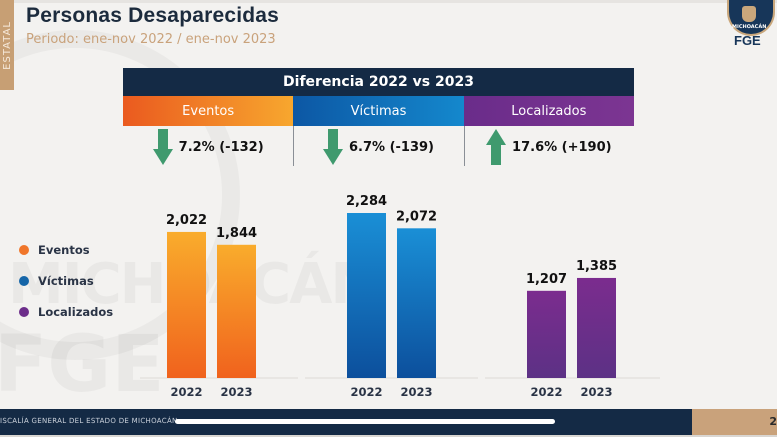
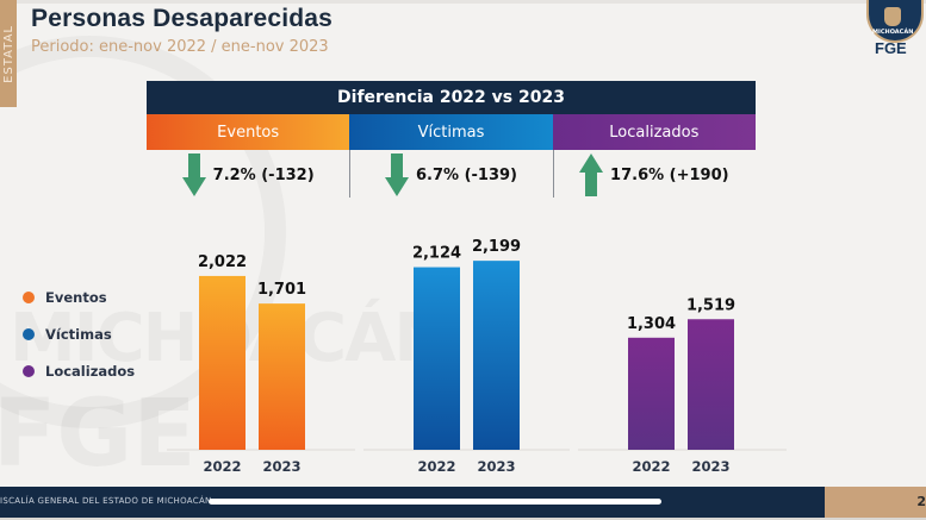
Víctimas/2022: 2,284 -> 2,124
Localizados/2022: 1,207 -> 1,304
Eventos/2023: 1,844 -> 1,701
Víctimas/2023: 2,072 -> 2,199
Localizados/2023: 1,385 -> 1,519
